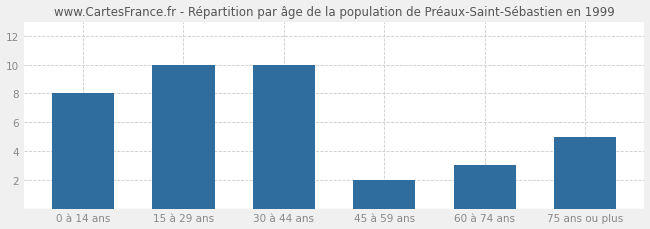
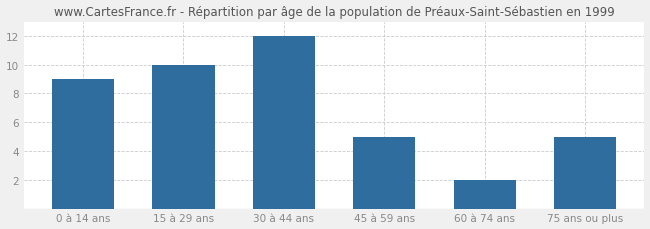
0 à 14 ans: 8 -> 9
30 à 44 ans: 10 -> 12
45 à 59 ans: 2 -> 5
60 à 74 ans: 3 -> 2
